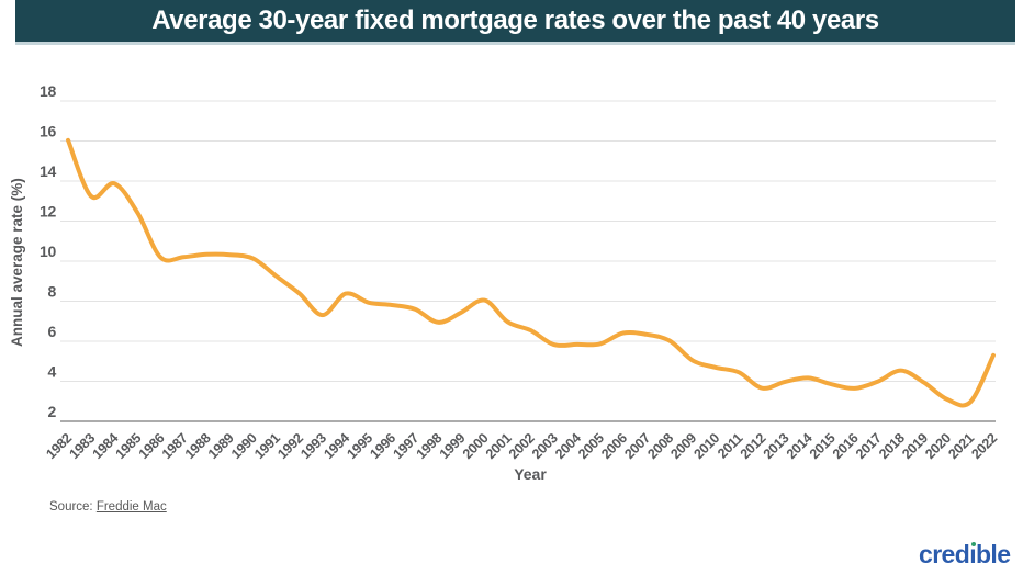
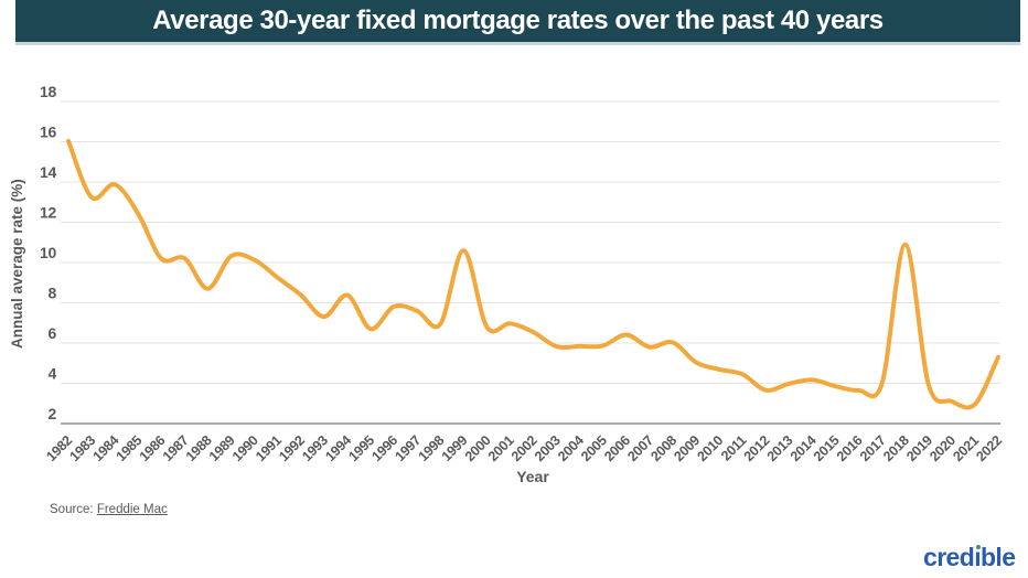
1988: 10.3 -> 8.7
1995: 7.9 -> 6.7
1999: 7.4 -> 10.6
2000: 8.1 -> 6.8
2007: 6.3 -> 5.8
2018: 4.5 -> 10.9
